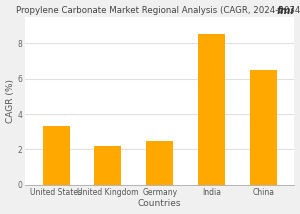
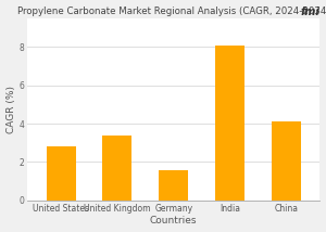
United States: 3.3 -> 2.8
United Kingdom: 2.2 -> 3.4
Germany: 2.5 -> 1.6
India: 8.5 -> 8.1
China: 6.5 -> 4.1
